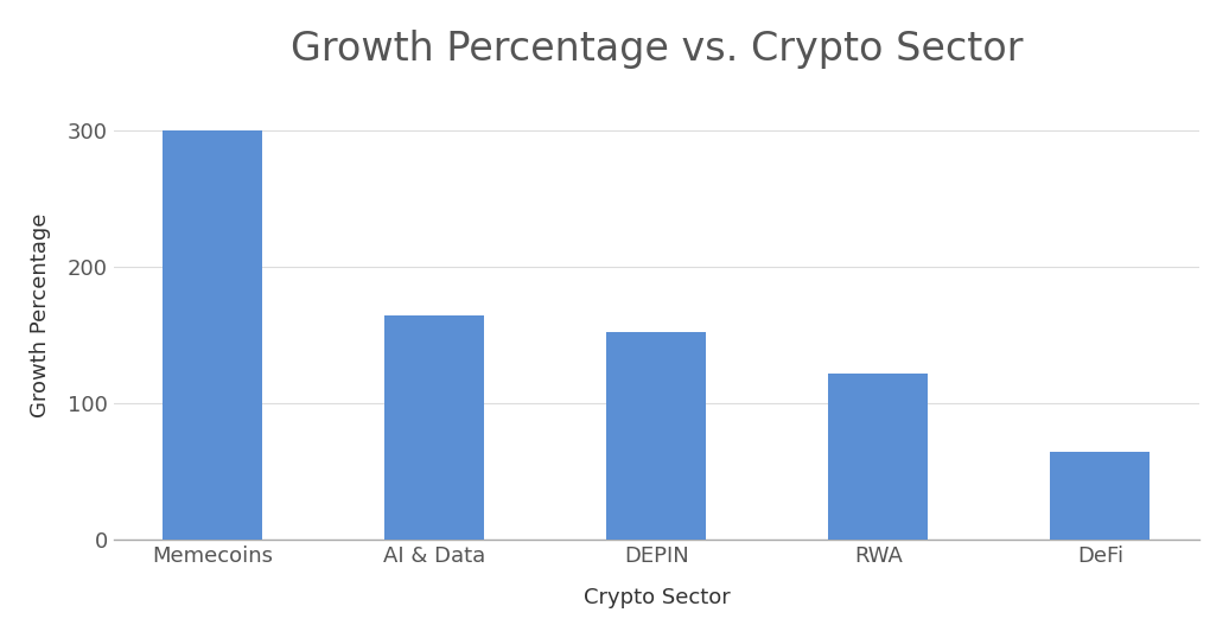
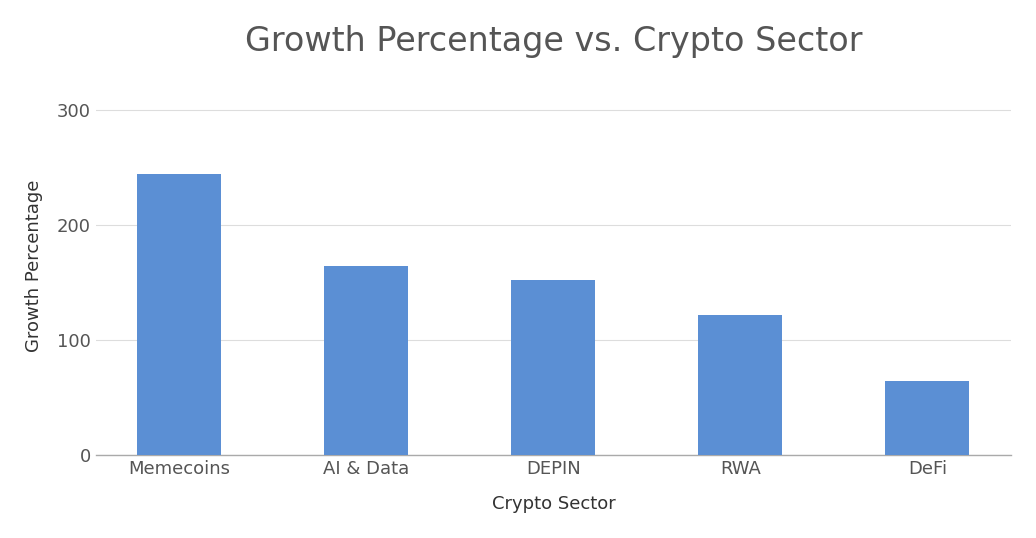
Memecoins: 300 -> 245
